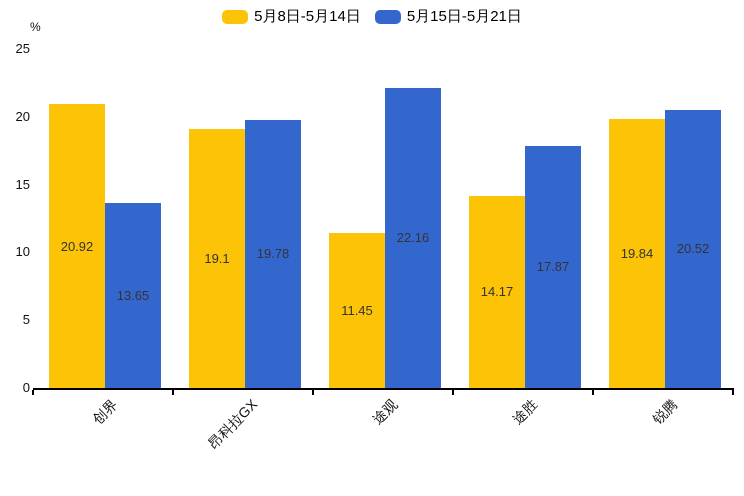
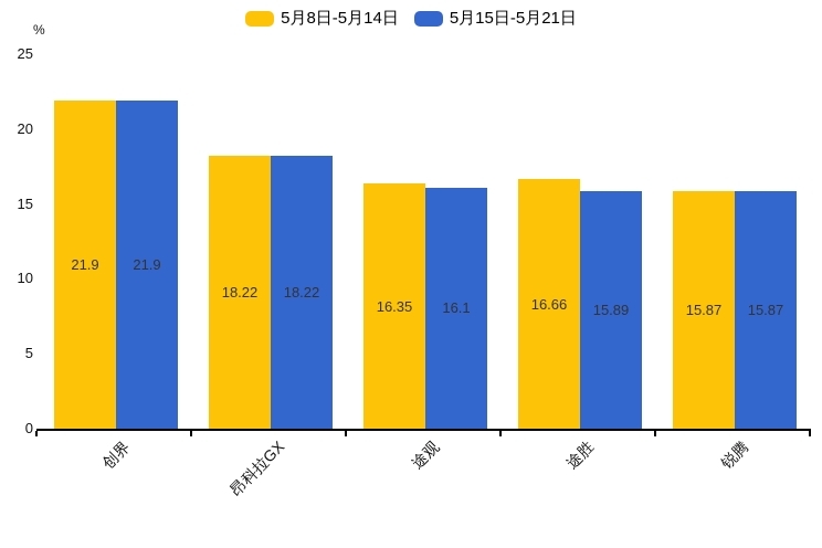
5月8日-5月14日/创界: 20.92 -> 21.9
5月15日-5月21日/创界: 13.65 -> 21.9
5月8日-5月14日/昂科拉GX: 19.1 -> 18.22
5月15日-5月21日/昂科拉GX: 19.78 -> 18.22
5月8日-5月14日/途观: 11.45 -> 16.35
5月15日-5月21日/途观: 22.16 -> 16.1
5月8日-5月14日/途胜: 14.17 -> 16.66
5月15日-5月21日/途胜: 17.87 -> 15.89
5月8日-5月14日/锐腾: 19.84 -> 15.87
5月15日-5月21日/锐腾: 20.52 -> 15.87
